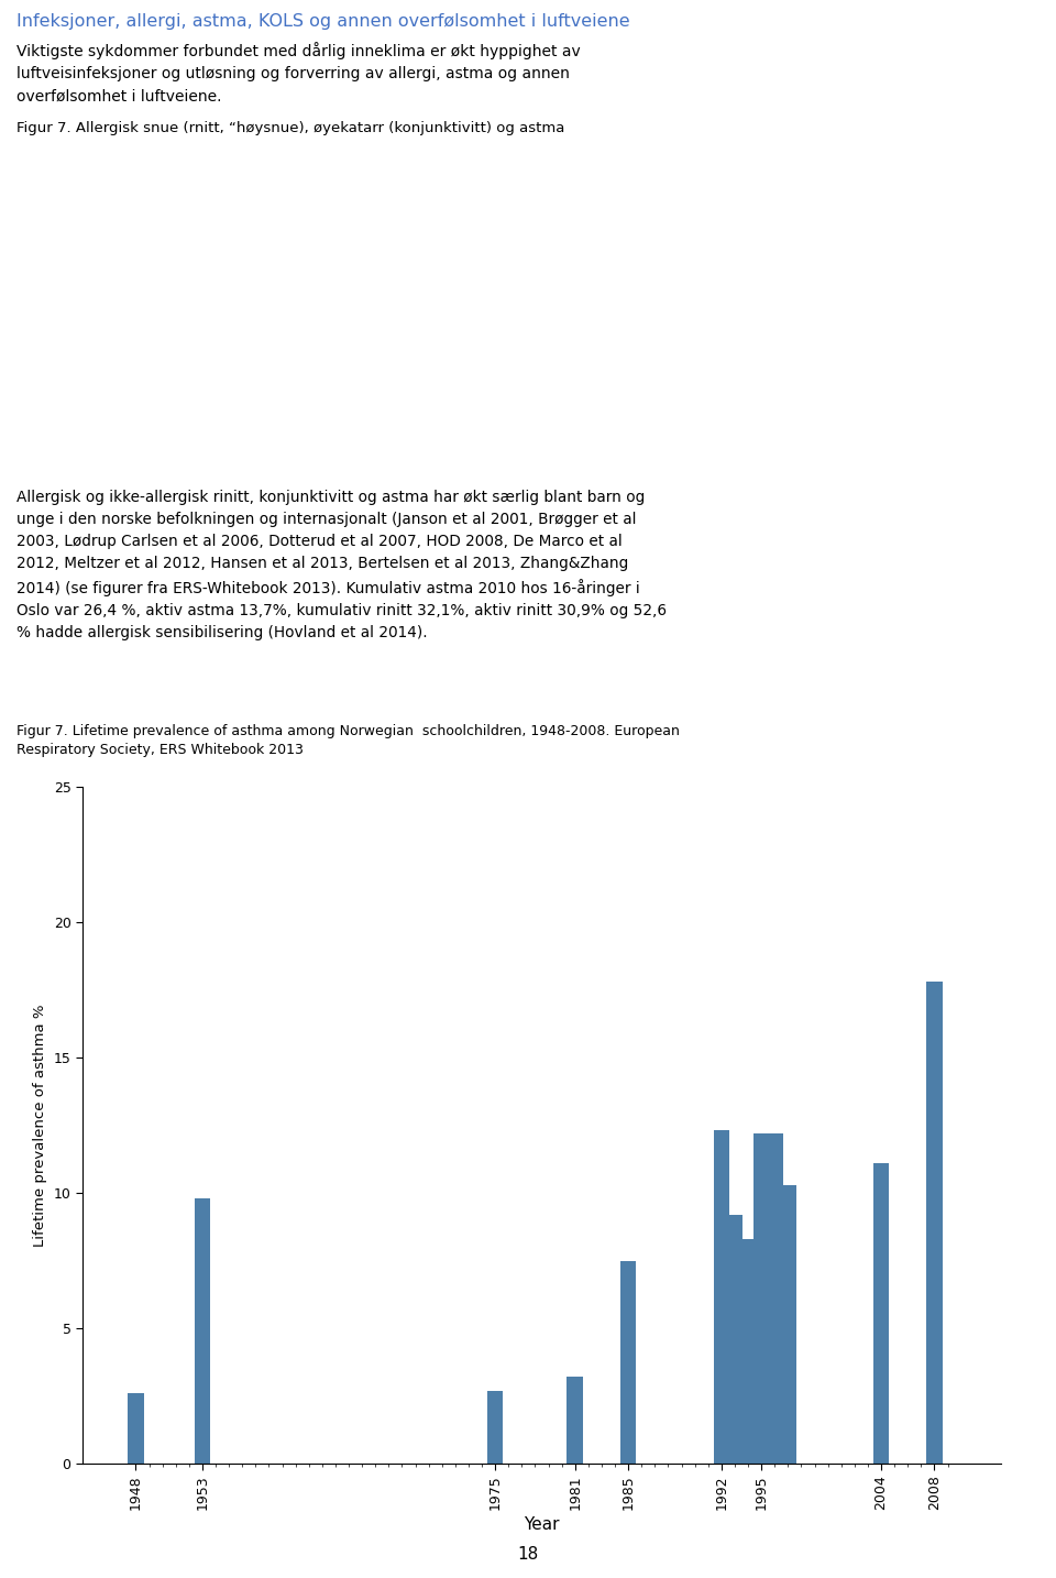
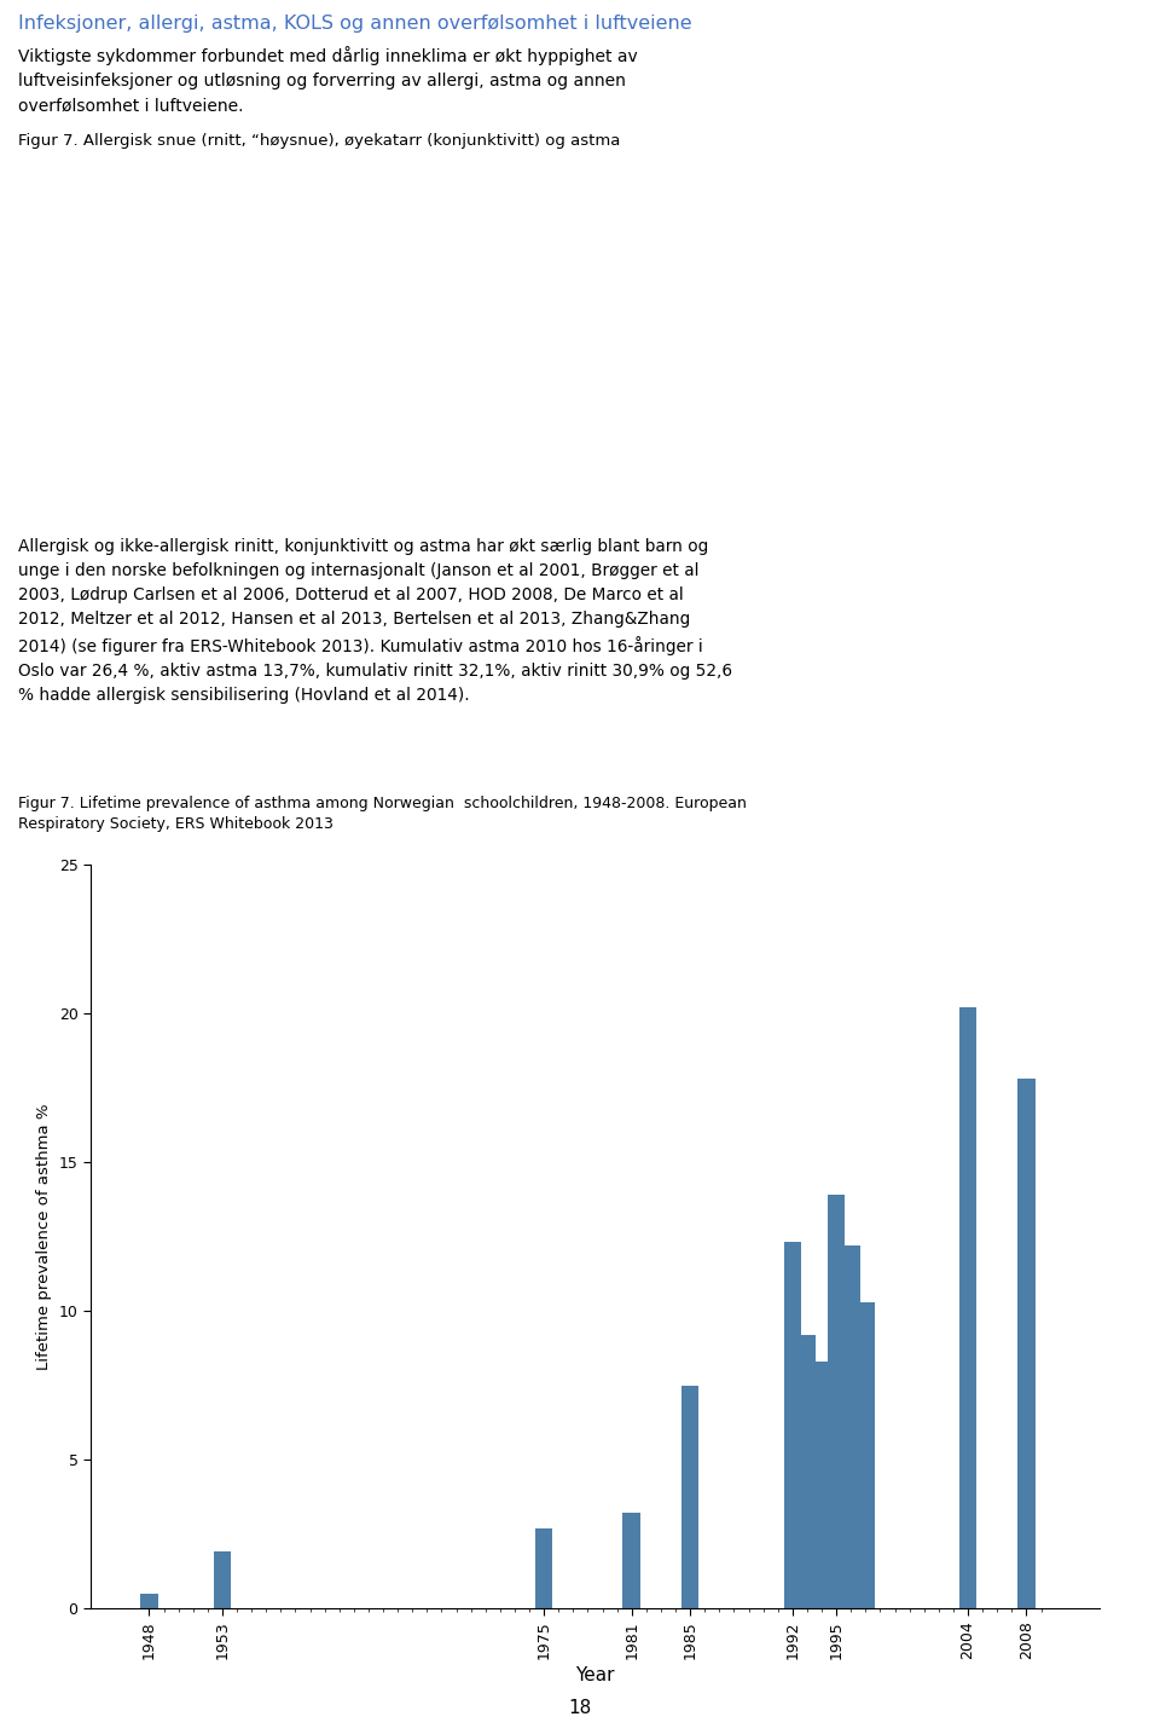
1948: 2.6 -> 0.5
1953: 9.8 -> 1.9
1995: 12.2 -> 13.9
2004: 11.1 -> 20.2
